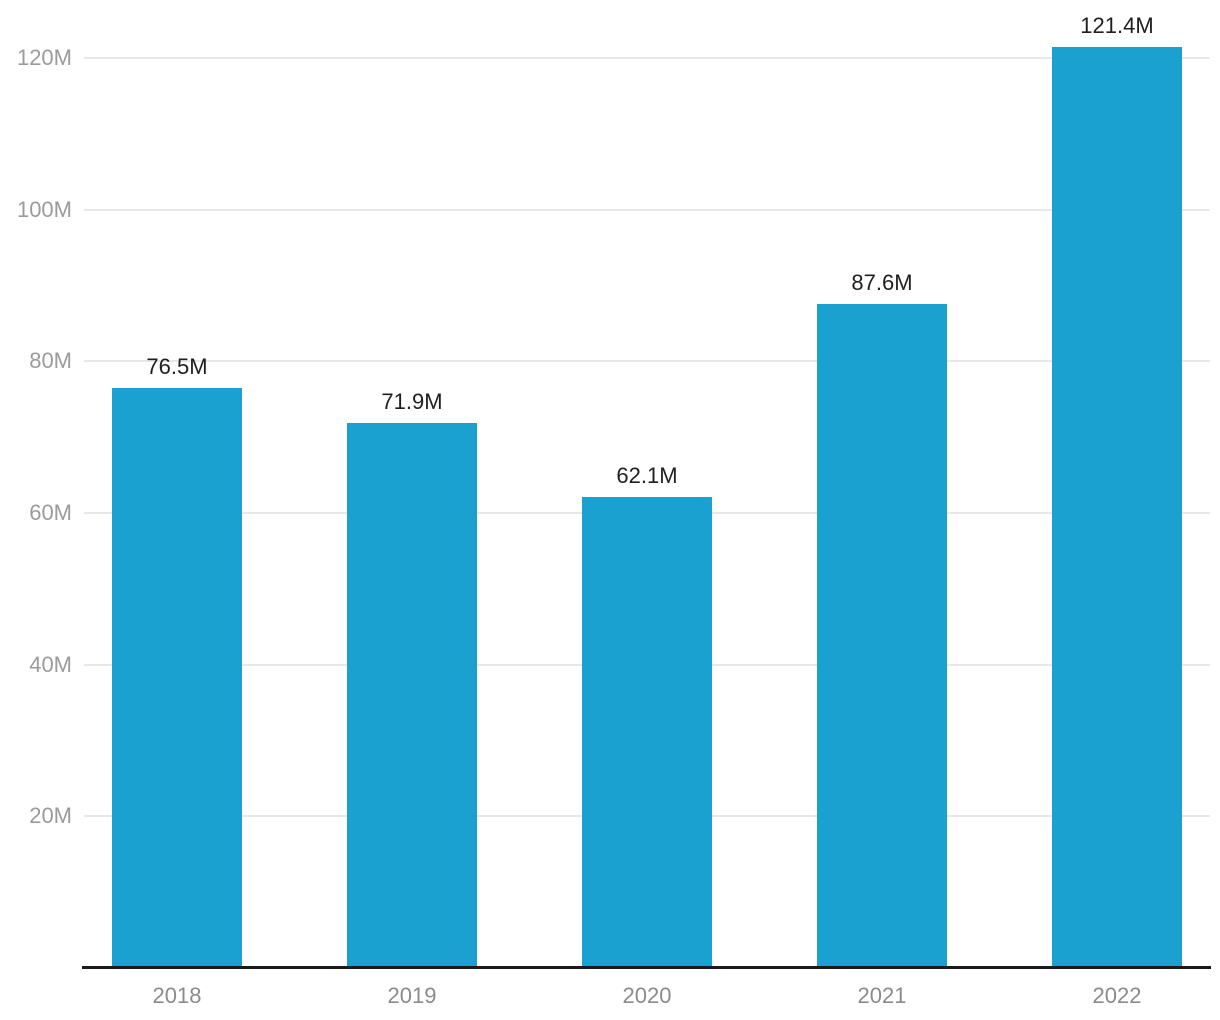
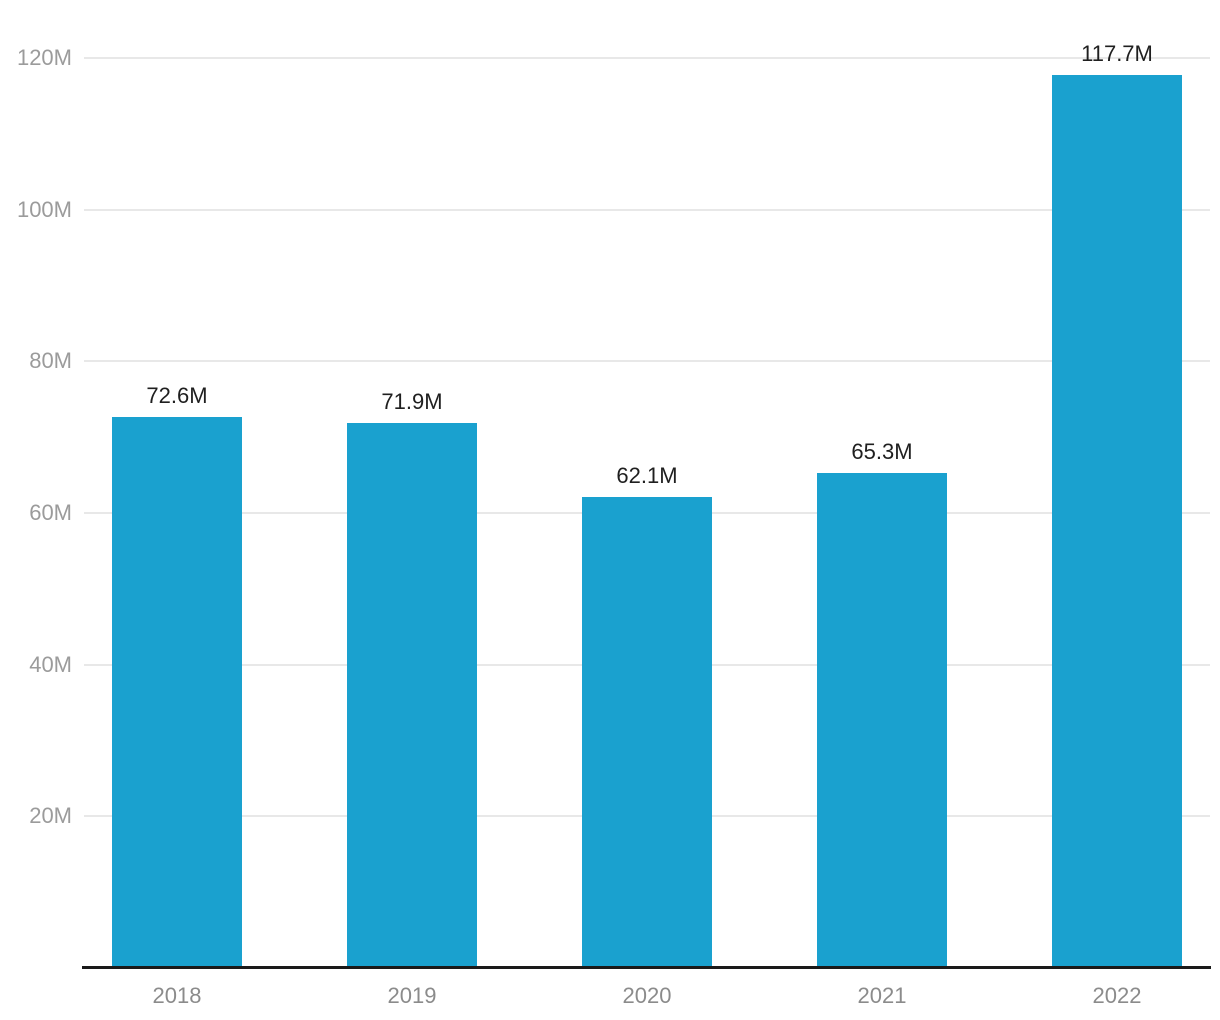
2018: 76.5M -> 72.6M
2021: 87.6M -> 65.3M
2022: 121.4M -> 117.7M
